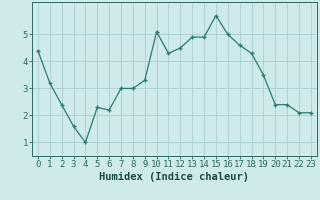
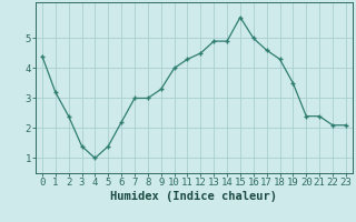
3: 1.6 -> 1.4
5: 2.3 -> 1.4
10: 5.1 -> 4.0
